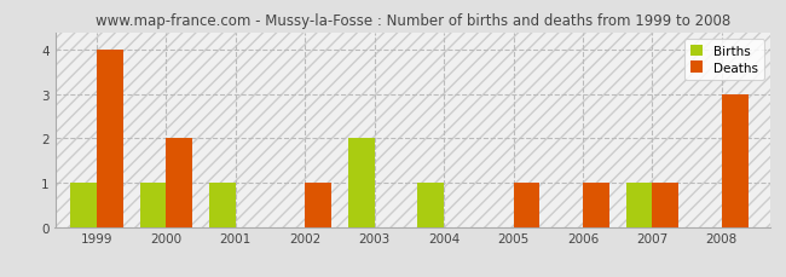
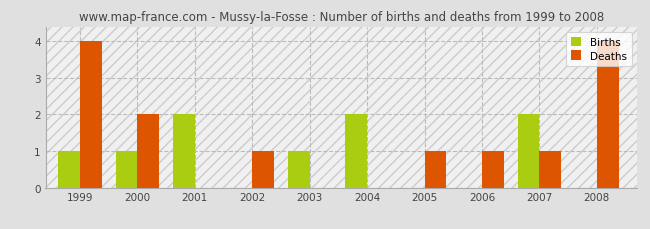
Births/2001: 1 -> 2
Births/2003: 2 -> 1
Births/2004: 1 -> 2
Births/2007: 1 -> 2
Deaths/2008: 3 -> 4
